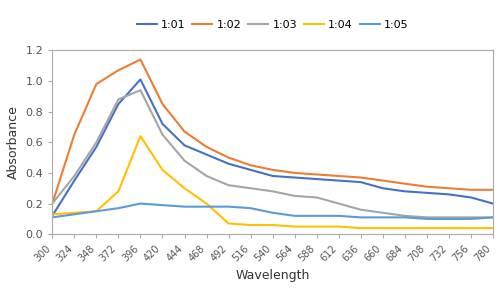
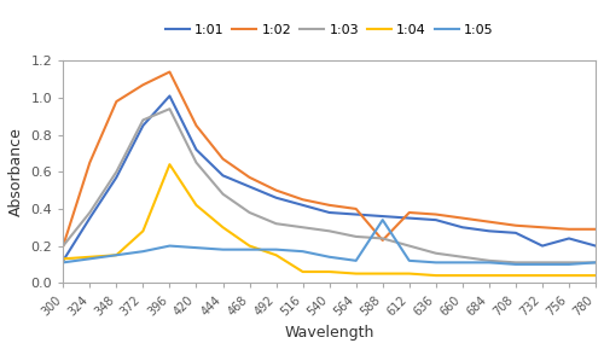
1:04/492: 0.07 -> 0.15
1:02/588: 0.39 -> 0.23
1:05/588: 0.12 -> 0.34
1:01/732: 0.26 -> 0.20
